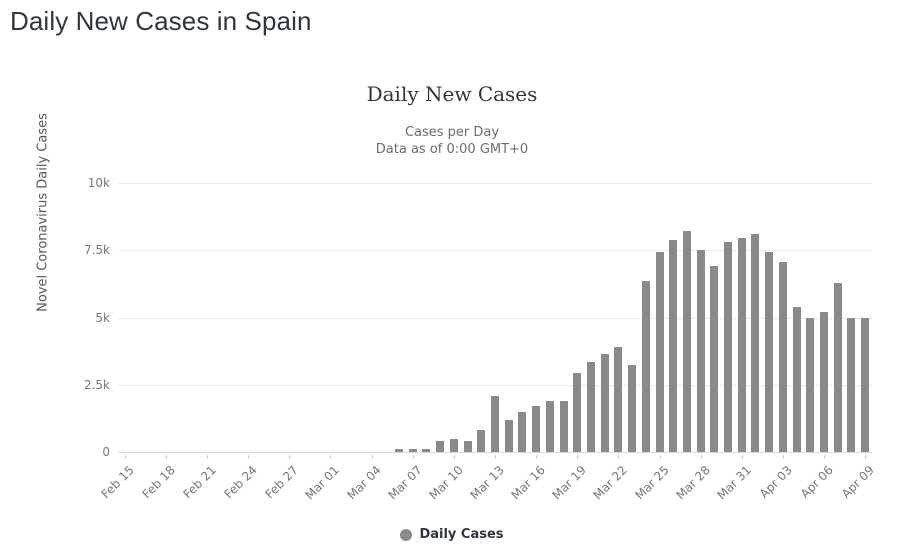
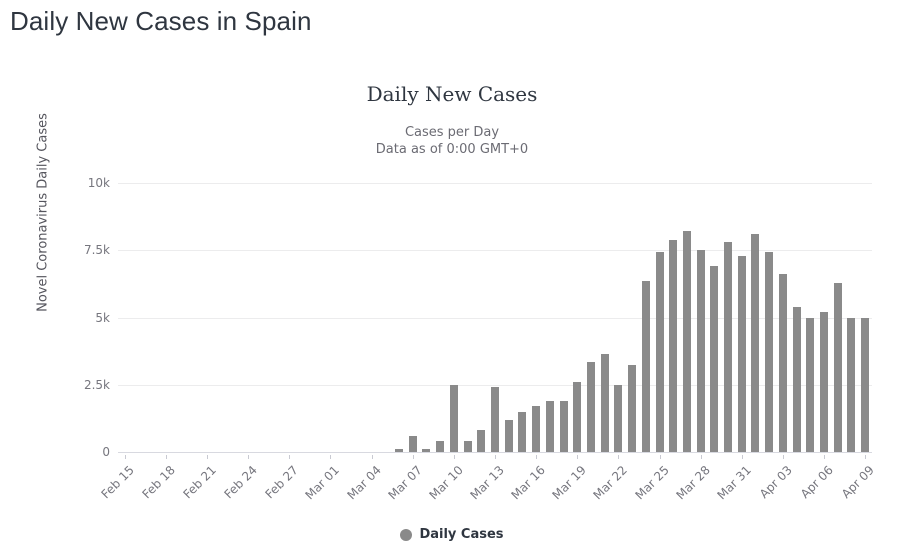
Mar 07: 0.1k -> 0.6k
Mar 10: 0.5k -> 2.5k
Mar 13: 2.1k -> 2.4k
Mar 19: 3.0k -> 2.6k
Mar 22: 3.9k -> 2.5k
Mar 31: 8.0k -> 7.3k
Apr 03: 7.0k -> 6.6k
